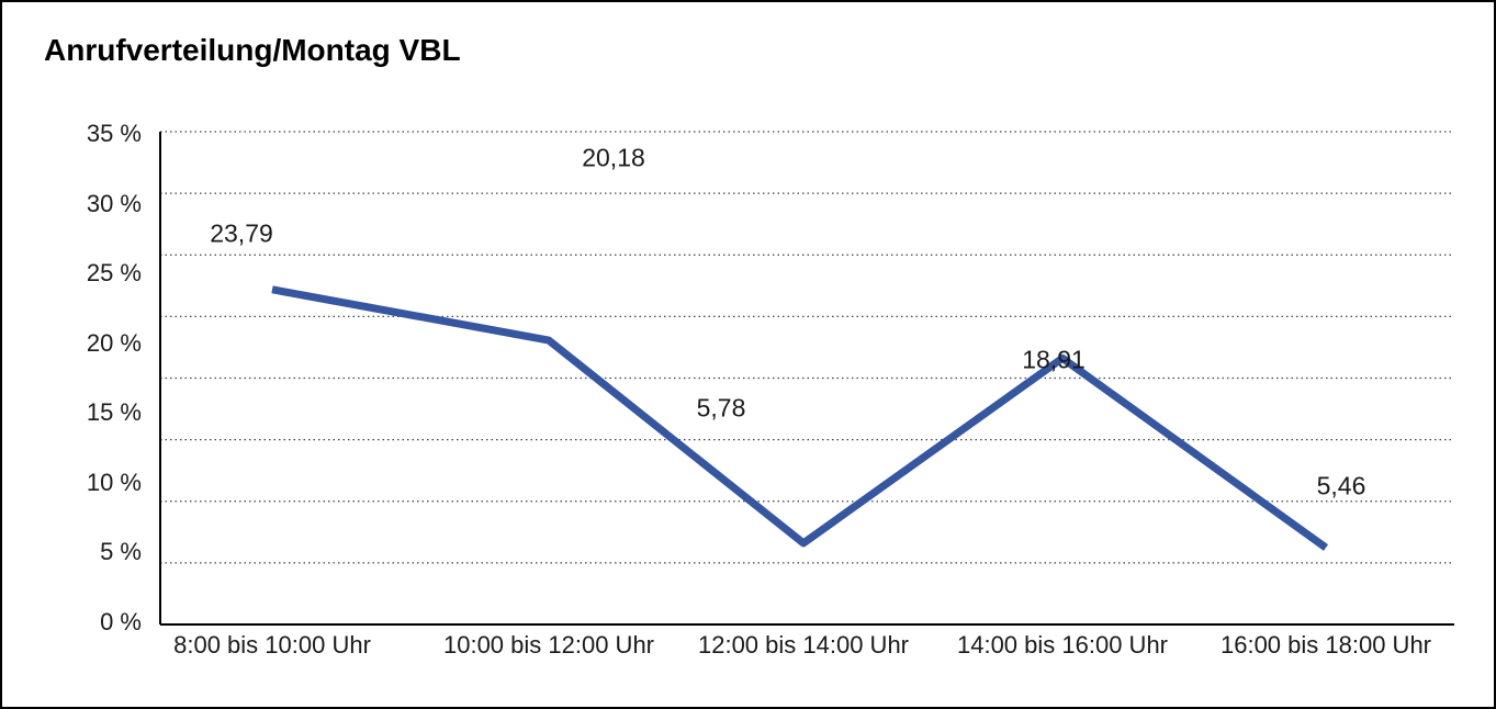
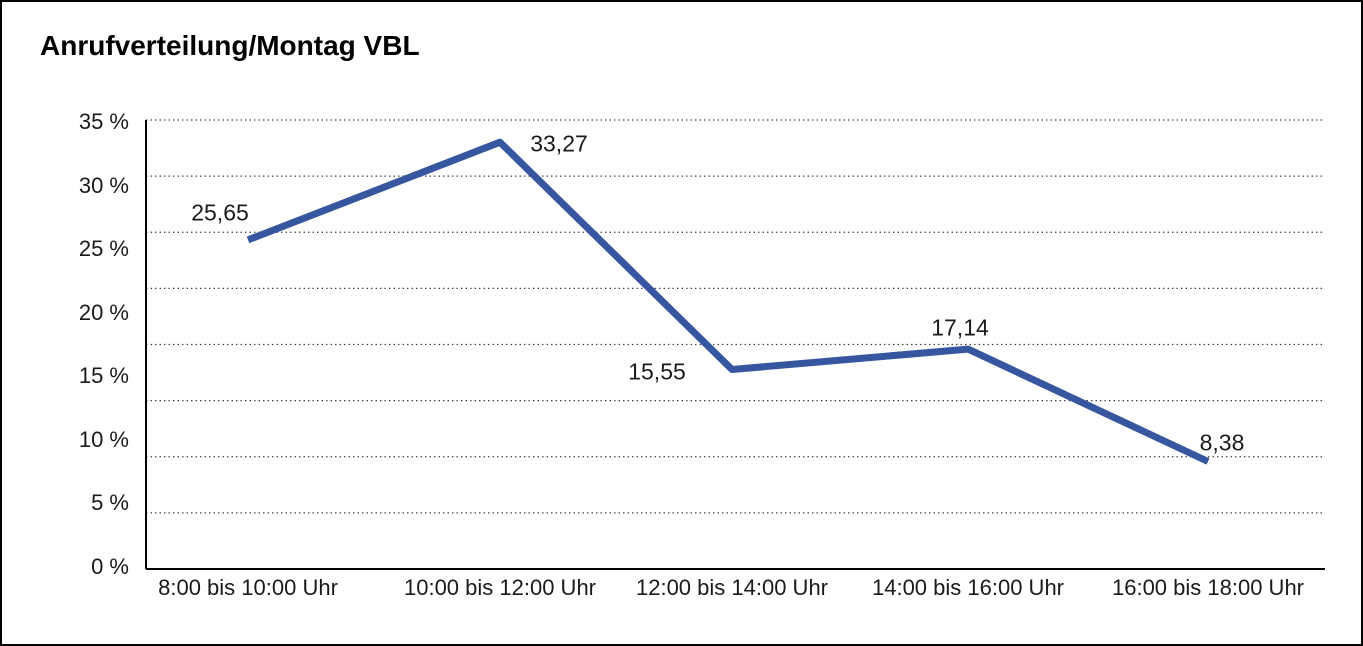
8:00 bis 10:00 Uhr: 23,79 -> 25,65
10:00 bis 12:00 Uhr: 20,18 -> 33,27
12:00 bis 14:00 Uhr: 5,78 -> 15,55
14:00 bis 16:00 Uhr: 18,91 -> 17,14
16:00 bis 18:00 Uhr: 5,46 -> 8,38
